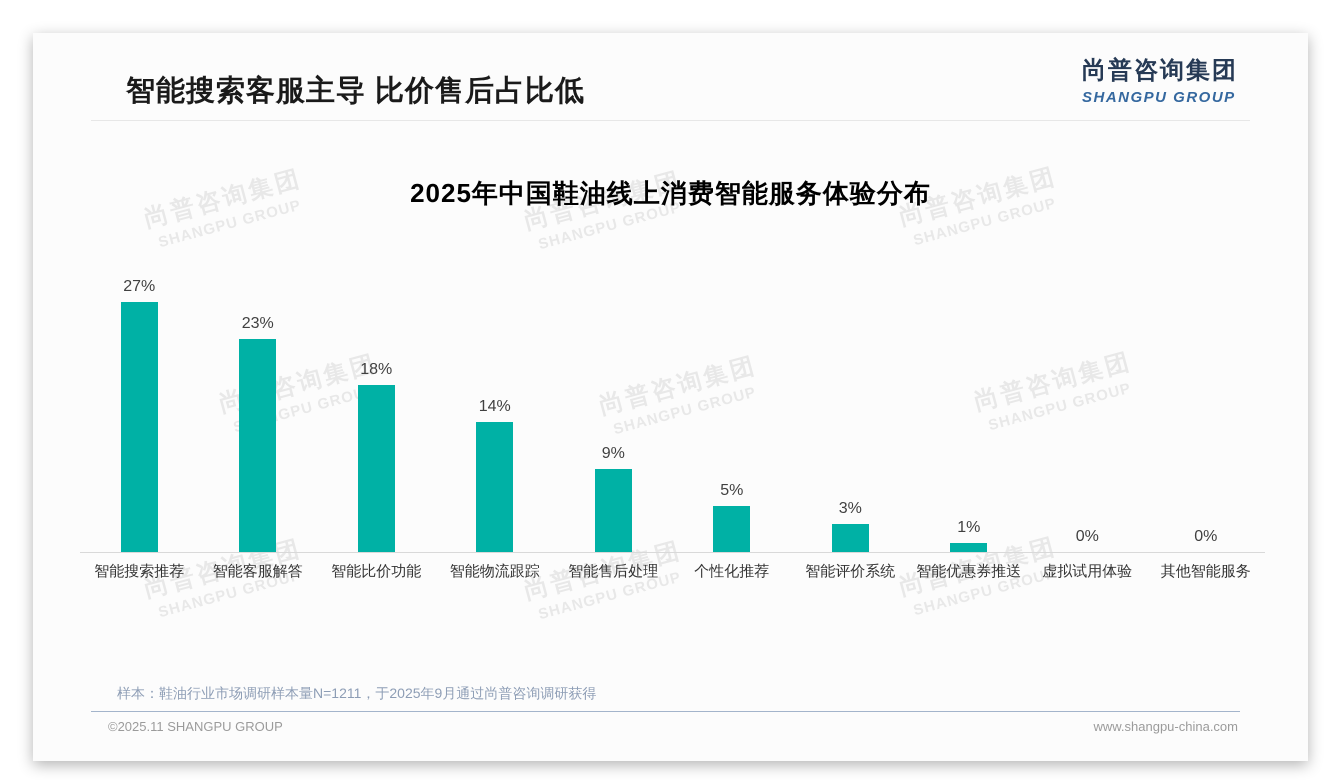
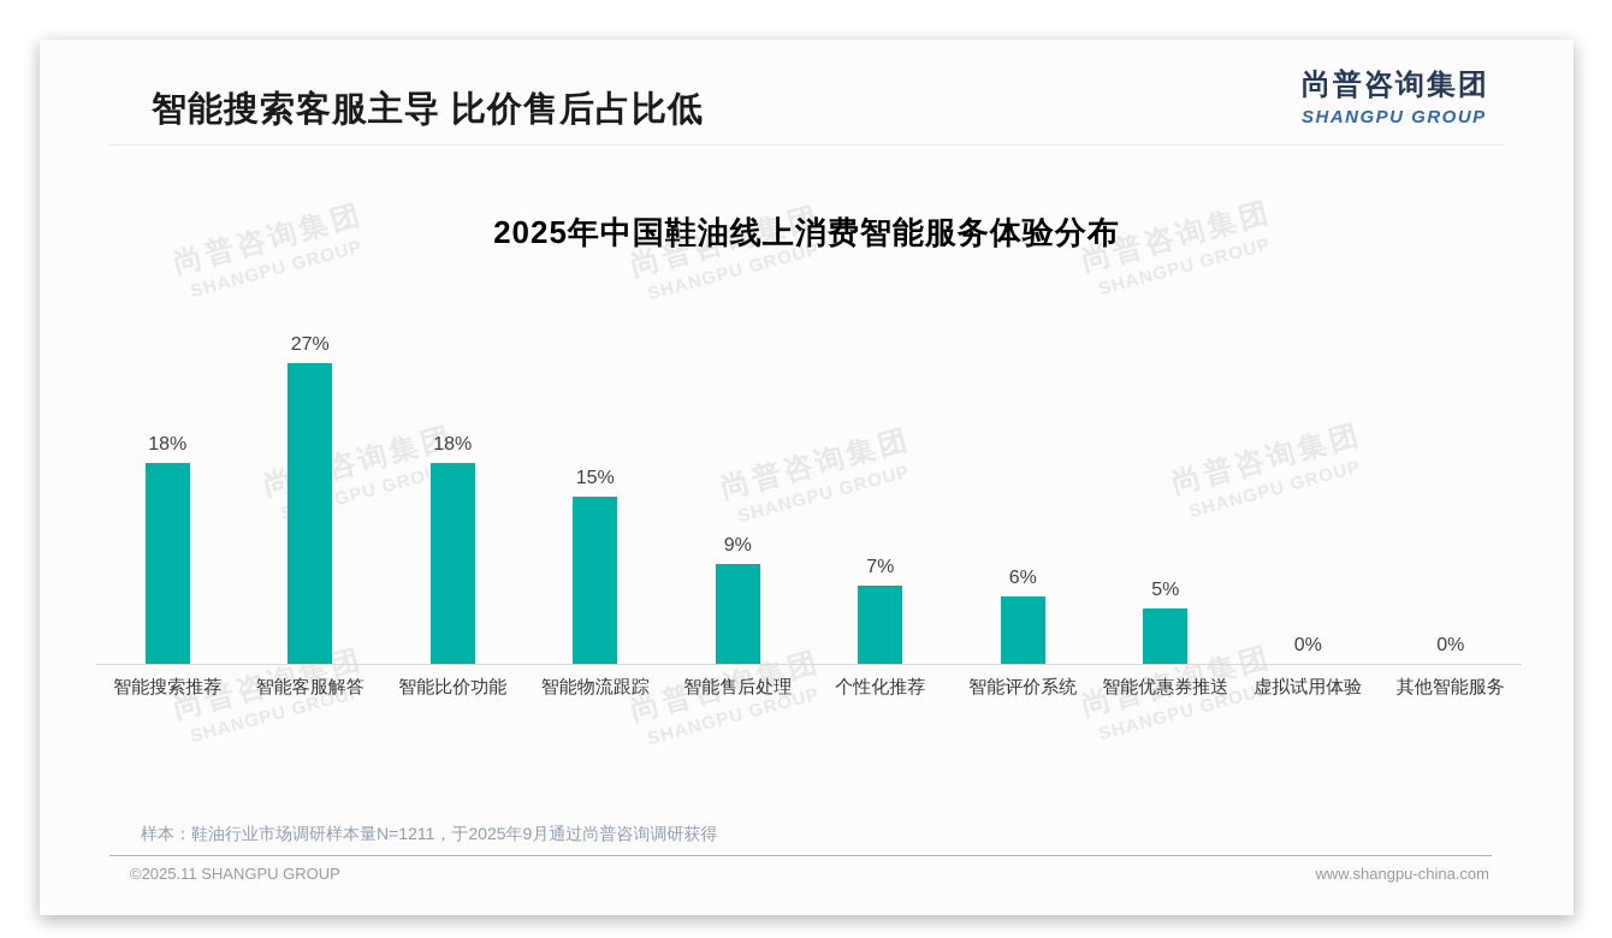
智能搜索推荐: 27% -> 18%
智能客服解答: 23% -> 27%
智能物流跟踪: 14% -> 15%
个性化推荐: 5% -> 7%
智能评价系统: 3% -> 6%
智能优惠券推送: 1% -> 5%
